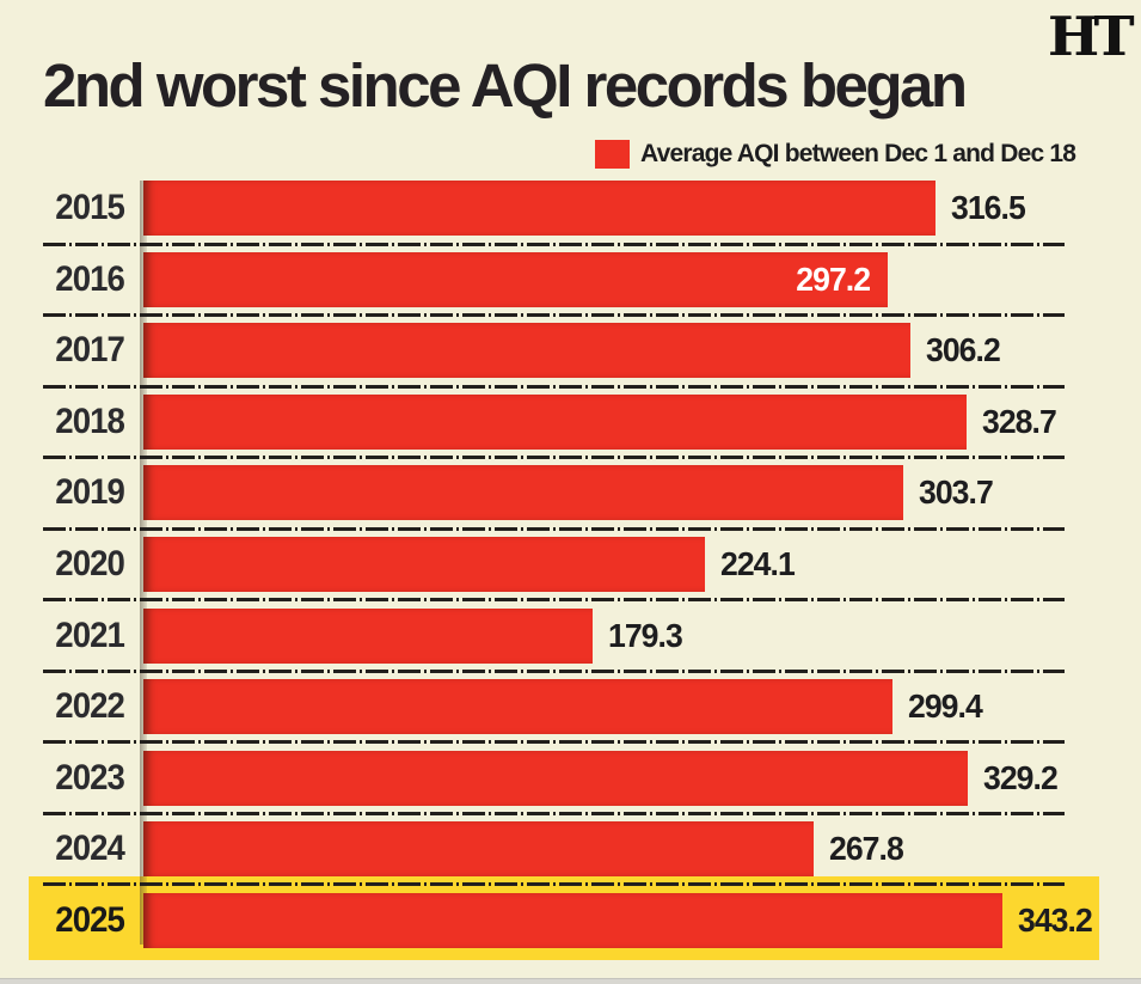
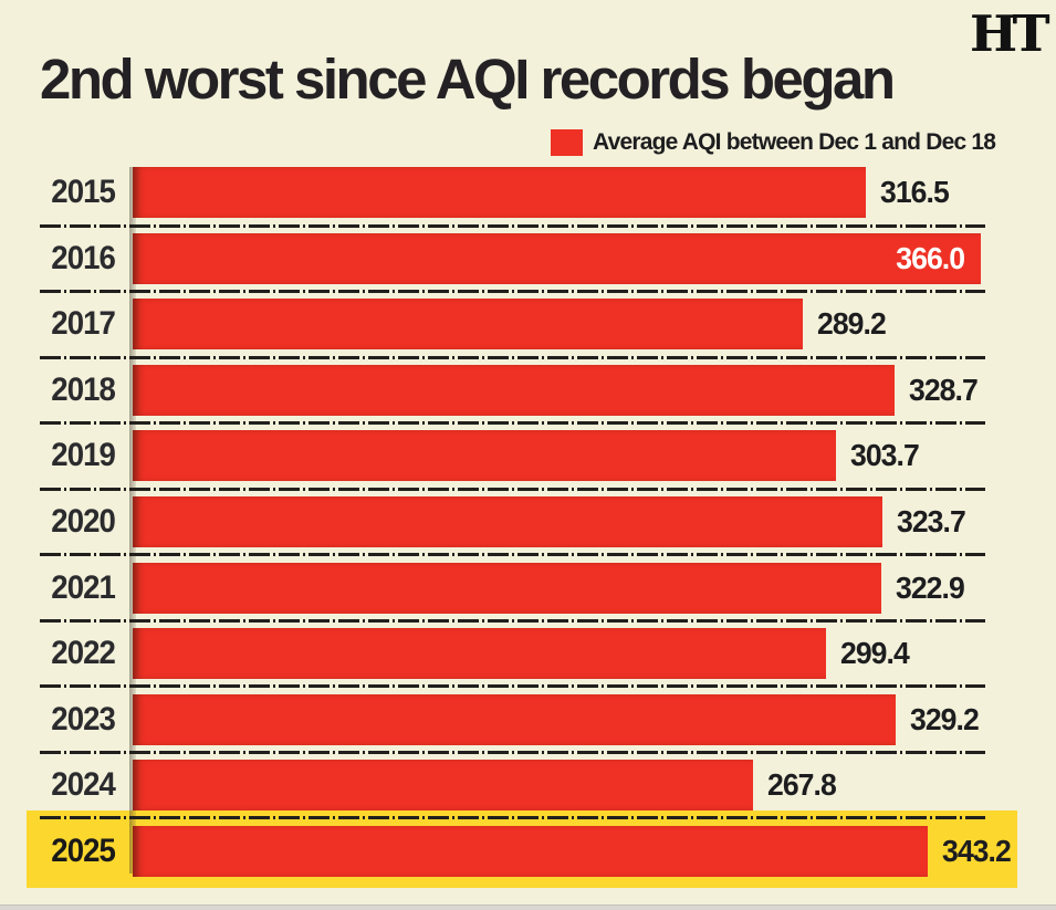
2016: 297.2 -> 366.0
2017: 306.2 -> 289.2
2020: 224.1 -> 323.7
2021: 179.3 -> 322.9
